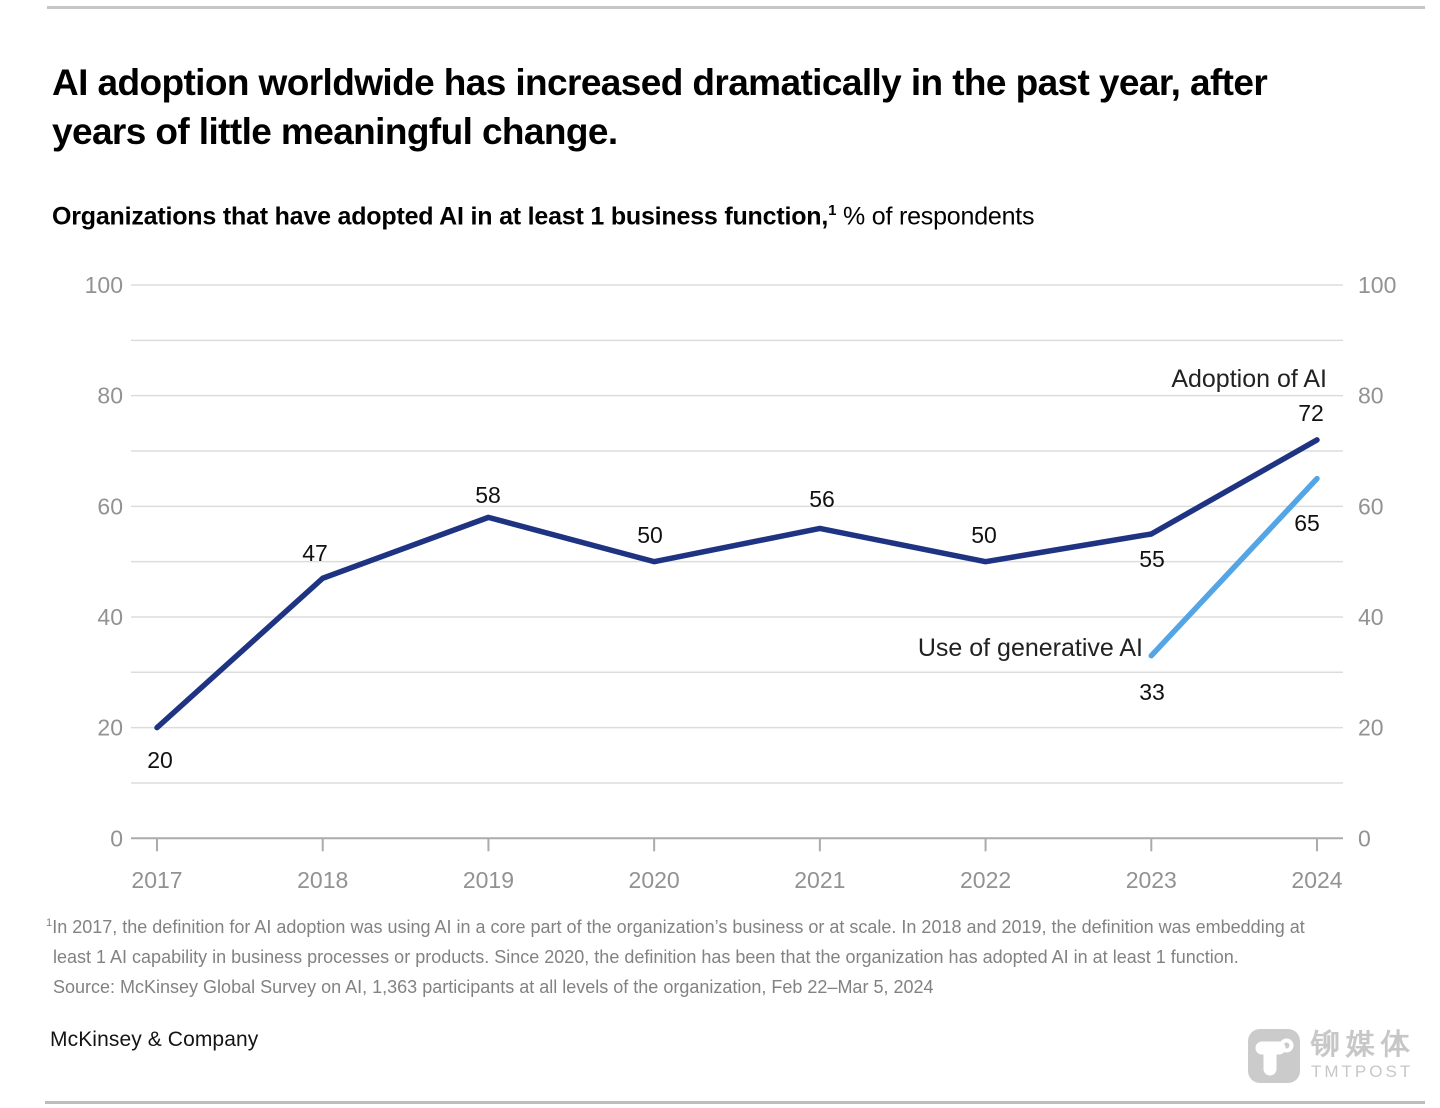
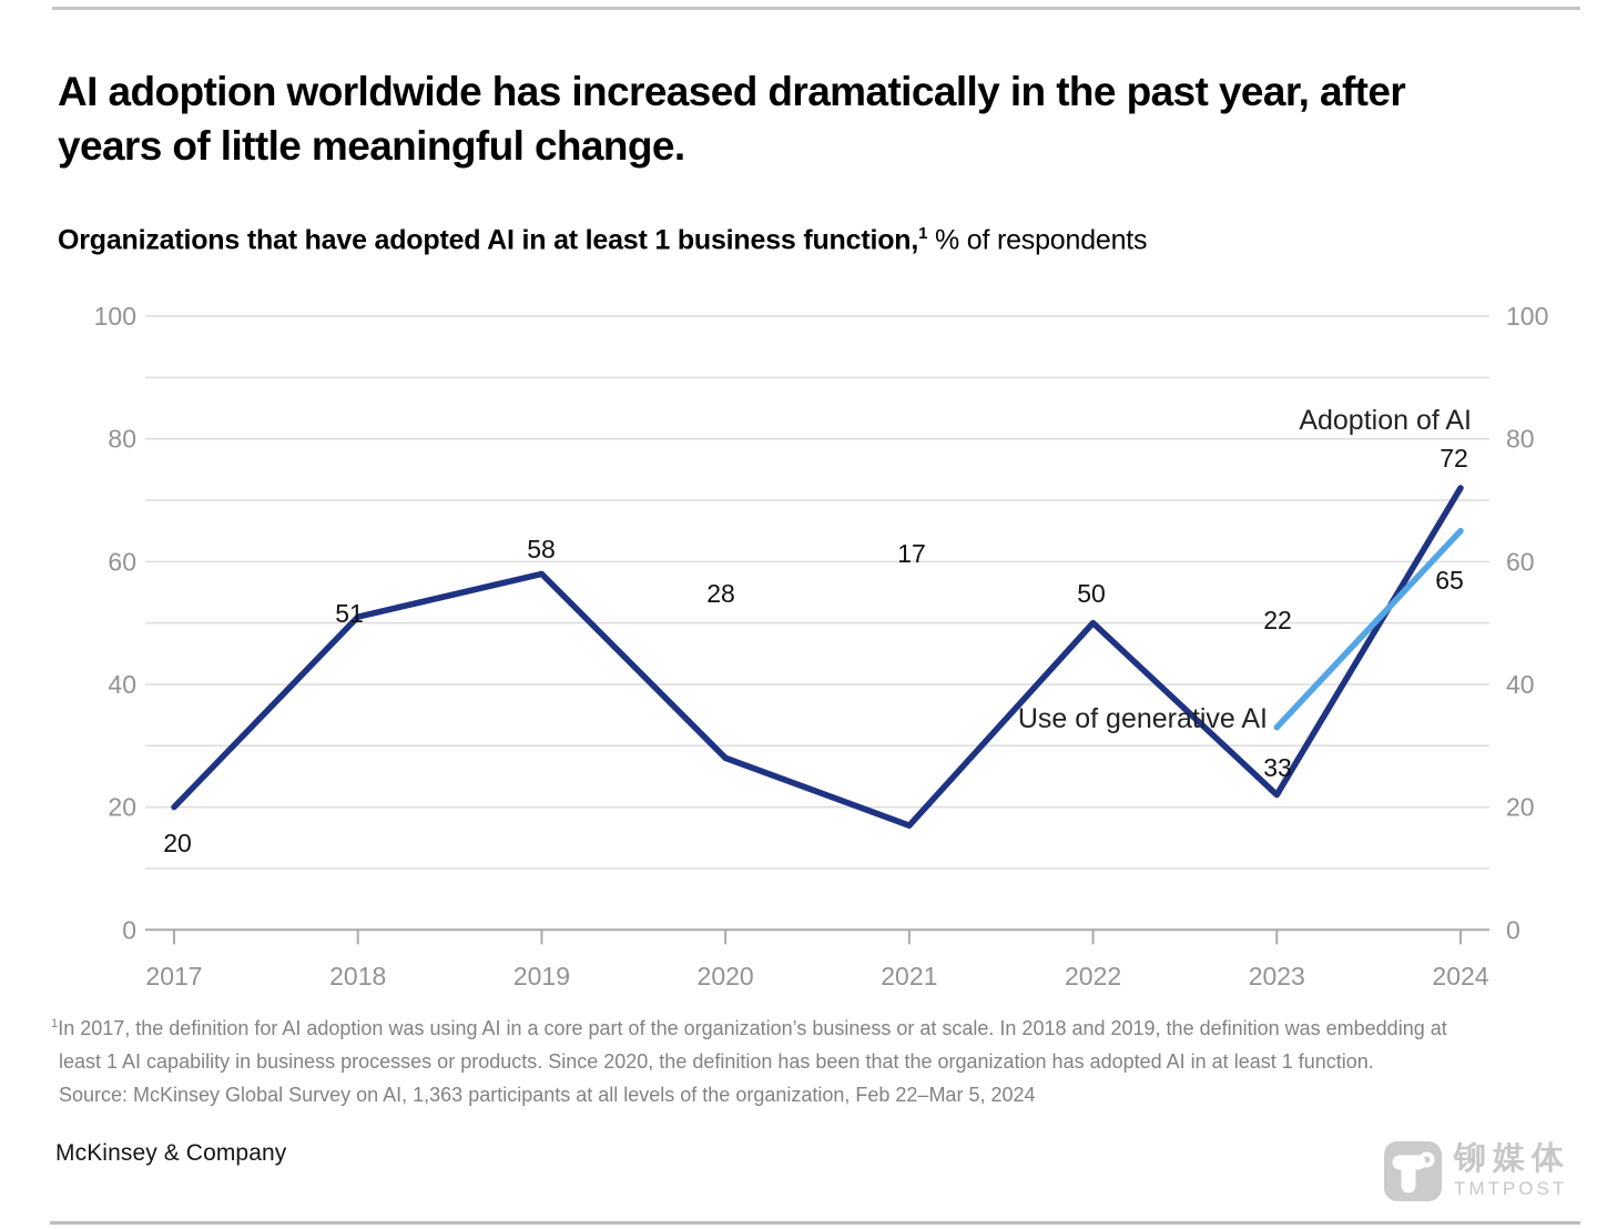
Adoption of AI/2018: 47 -> 51
Adoption of AI/2020: 50 -> 28
Adoption of AI/2021: 56 -> 17
Adoption of AI/2023: 55 -> 22
